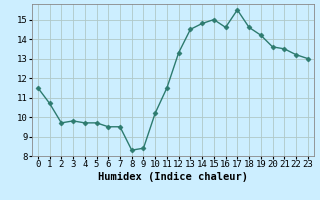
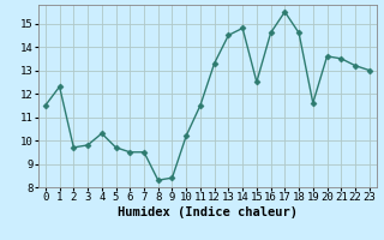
1: 10.7 -> 12.3
4: 9.7 -> 10.3
15: 15.0 -> 12.5
19: 14.2 -> 11.6
